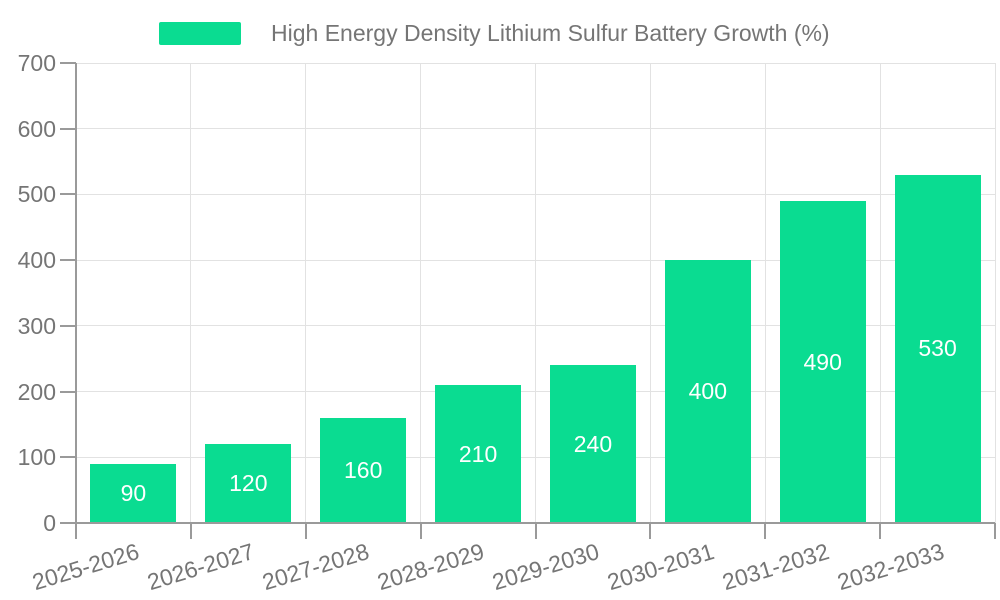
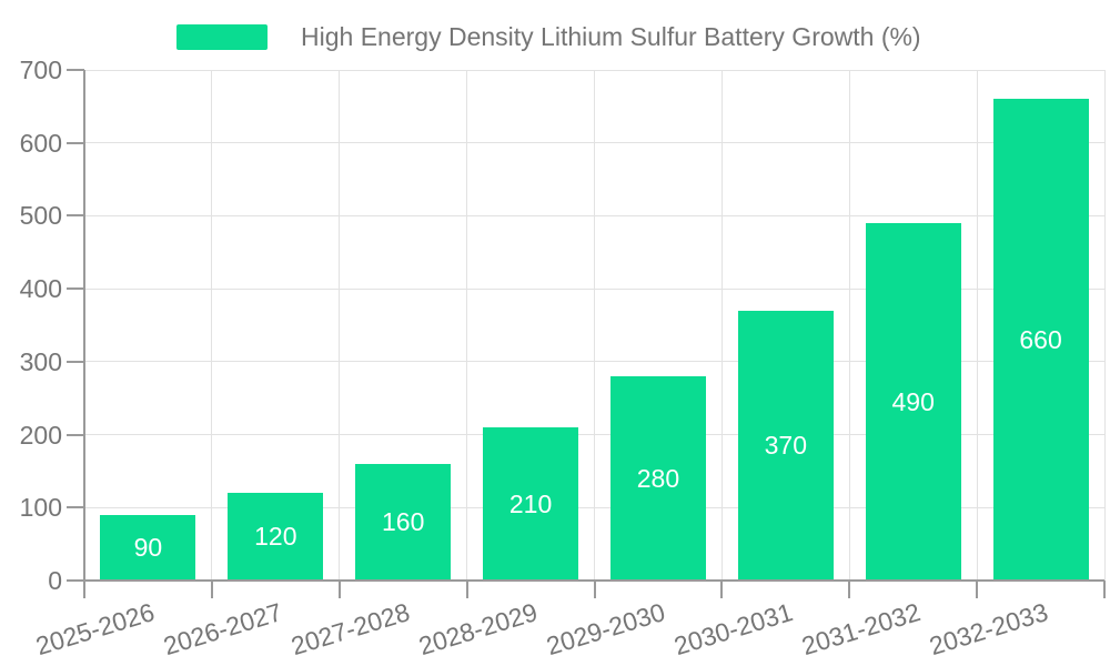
2029-2030: 240 -> 280
2030-2031: 400 -> 370
2032-2033: 530 -> 660
